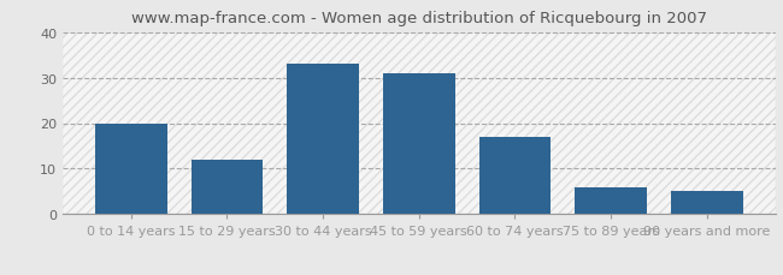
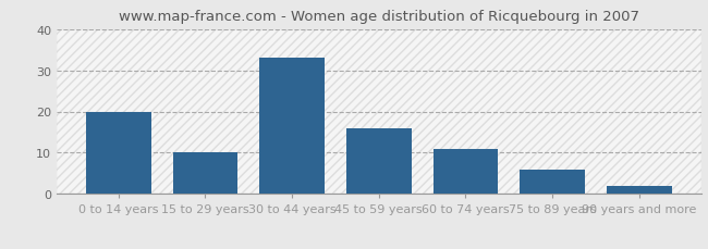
15 to 29 years: 12 -> 10
45 to 59 years: 31 -> 16
60 to 74 years: 17 -> 11
90 years and more: 5 -> 2
